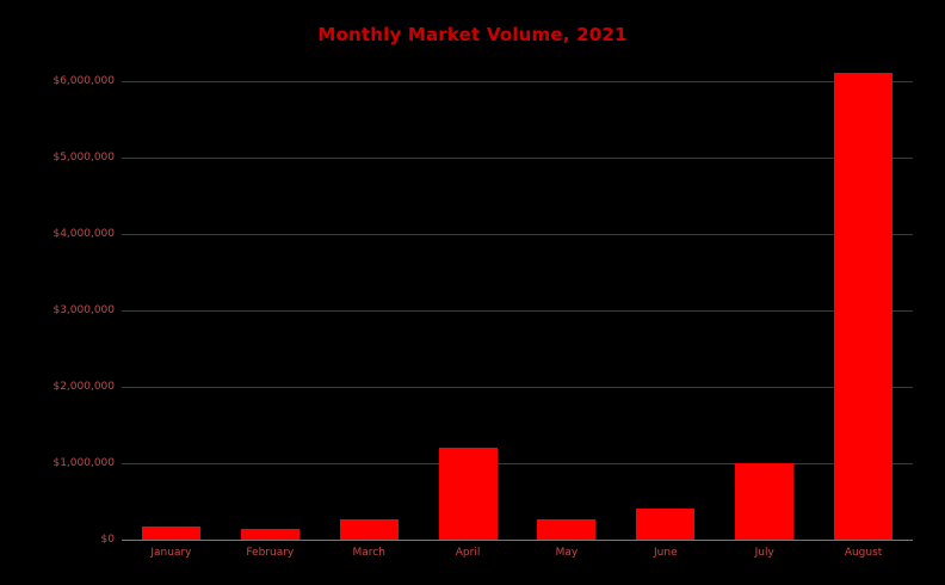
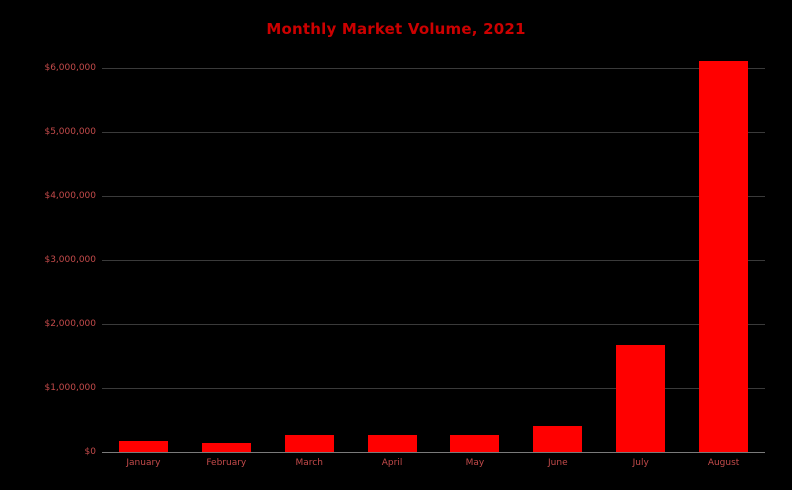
April: $1200000 -> $300000
July: $1000000 -> $1700000
